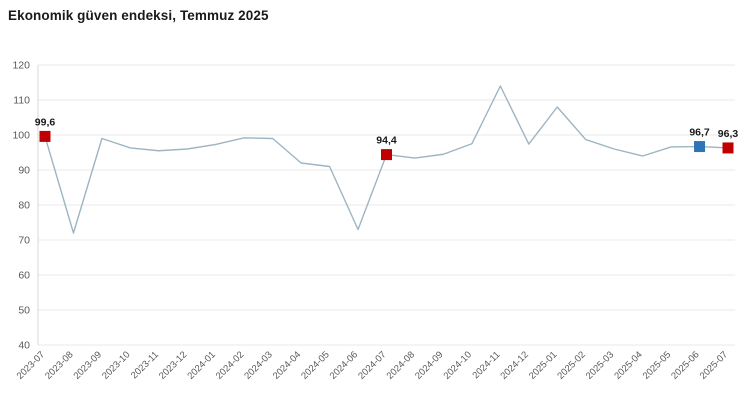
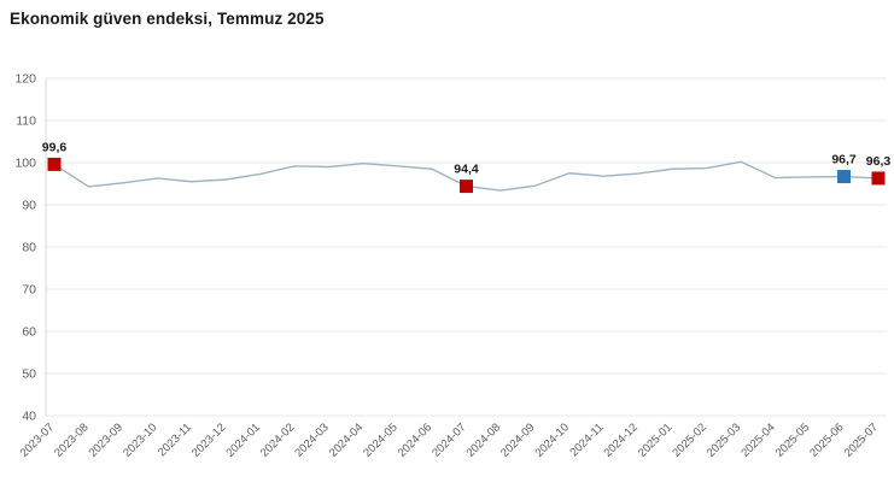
2023-08: 72 -> 94
2023-09: 99 -> 95
2024-04: 92 -> 100
2024-05: 91 -> 99
2024-06: 73 -> 98
2024-11: 114 -> 97
2025-01: 108 -> 98
2025-03: 96 -> 100
2025-04: 94 -> 96
